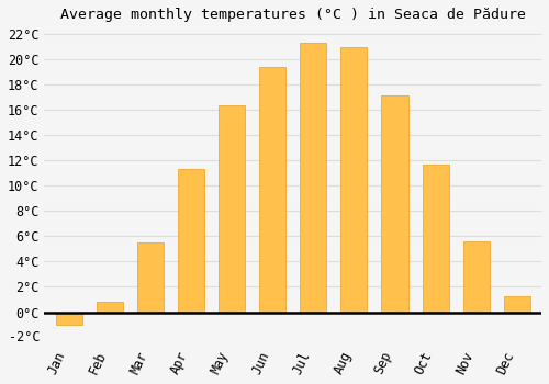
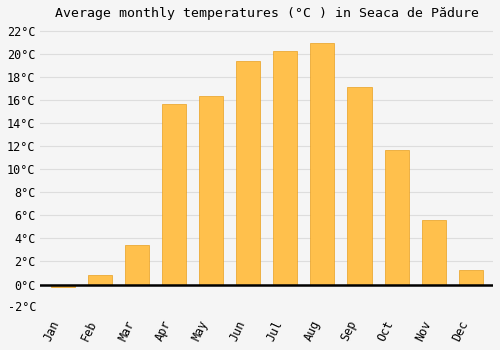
Jan: -1.0°C -> -0.2°C
Mar: 5.5°C -> 3.4°C
Apr: 11.3°C -> 15.7°C
Jul: 21.3°C -> 20.3°C
